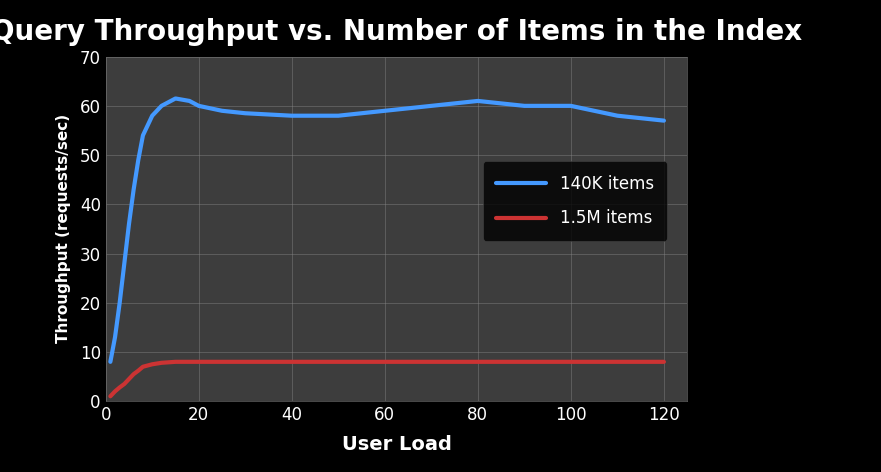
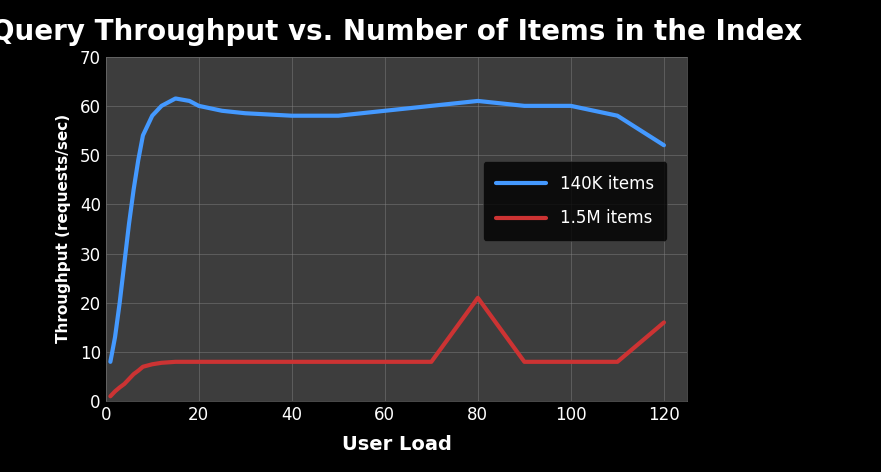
1.5M items/80: 8.0 -> 21.0
140K items/120: 57.0 -> 52.0
1.5M items/120: 8.0 -> 16.0
